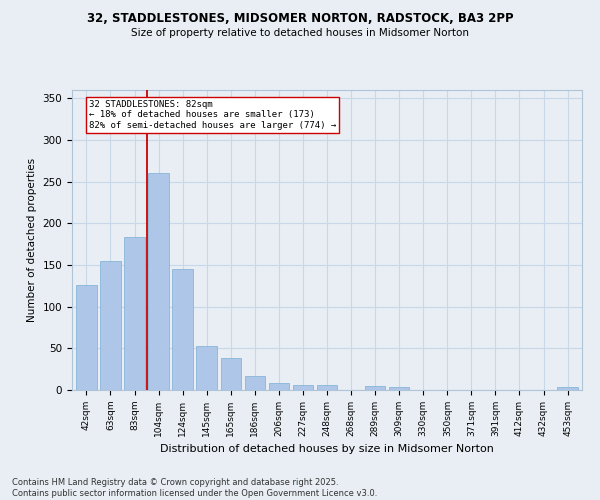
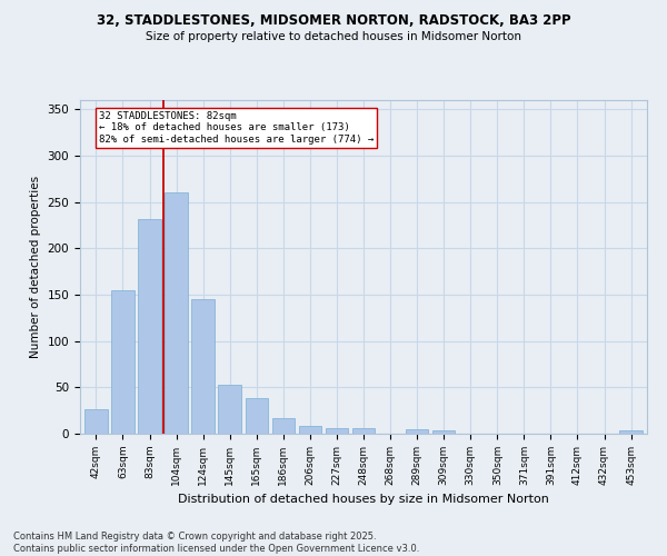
42sqm: 126 -> 27
83sqm: 184 -> 232
